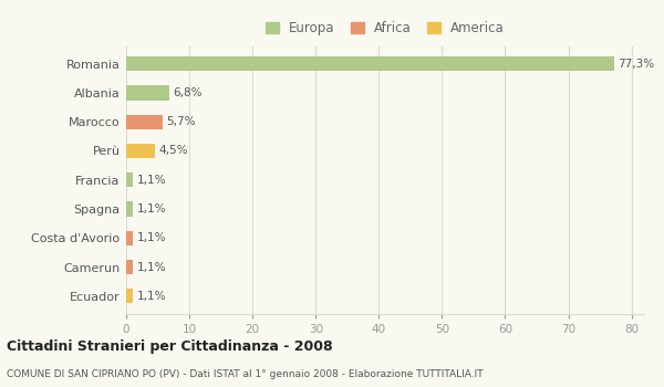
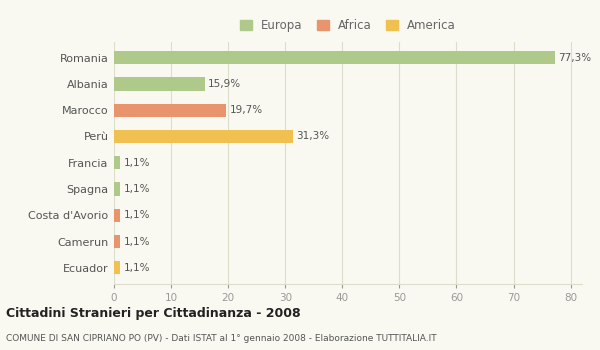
Albania: 6,8% -> 15,9%
Marocco: 5,7% -> 19,7%
Perù: 4,5% -> 31,3%
